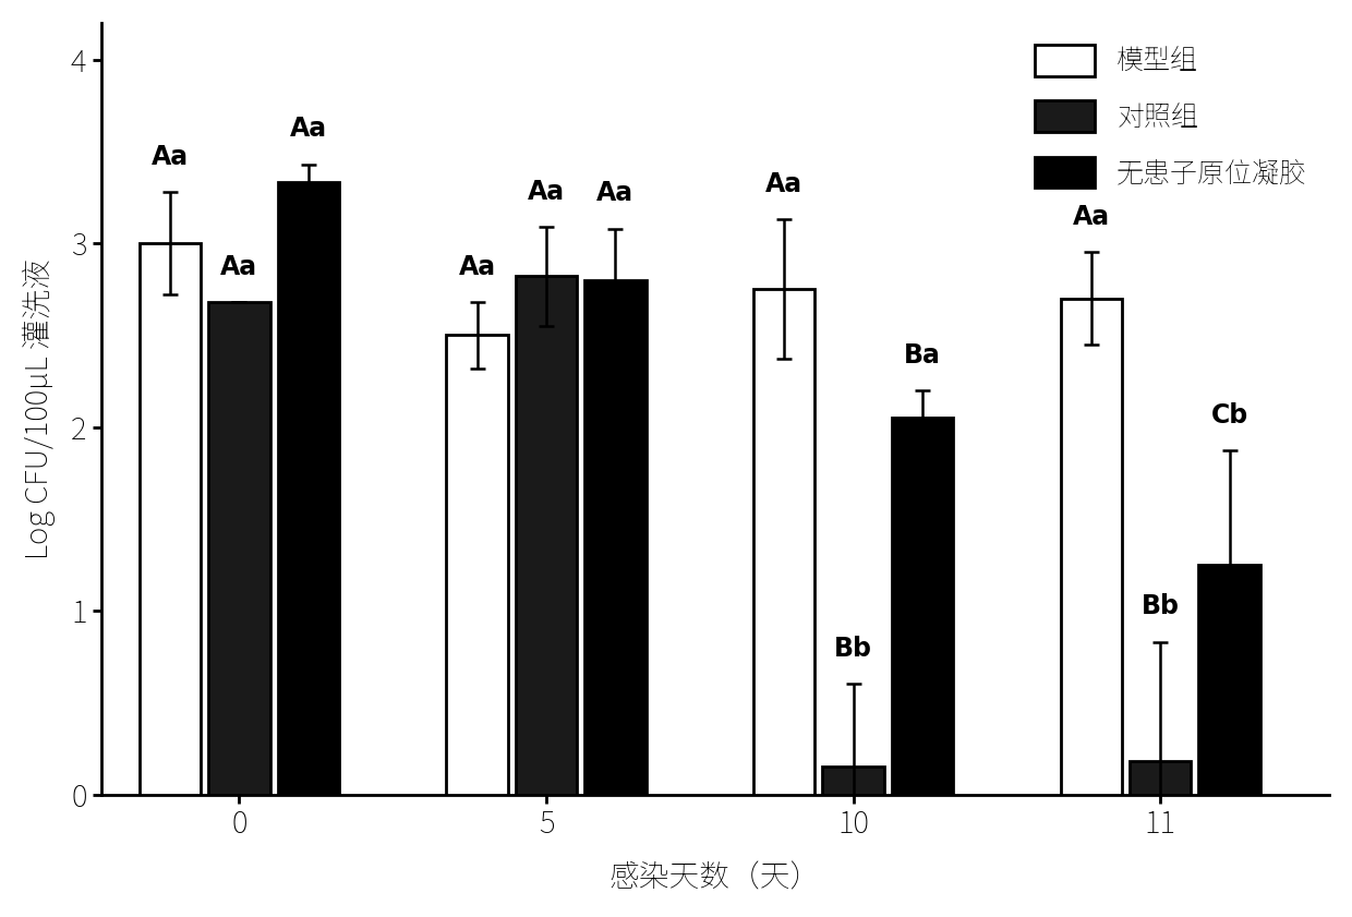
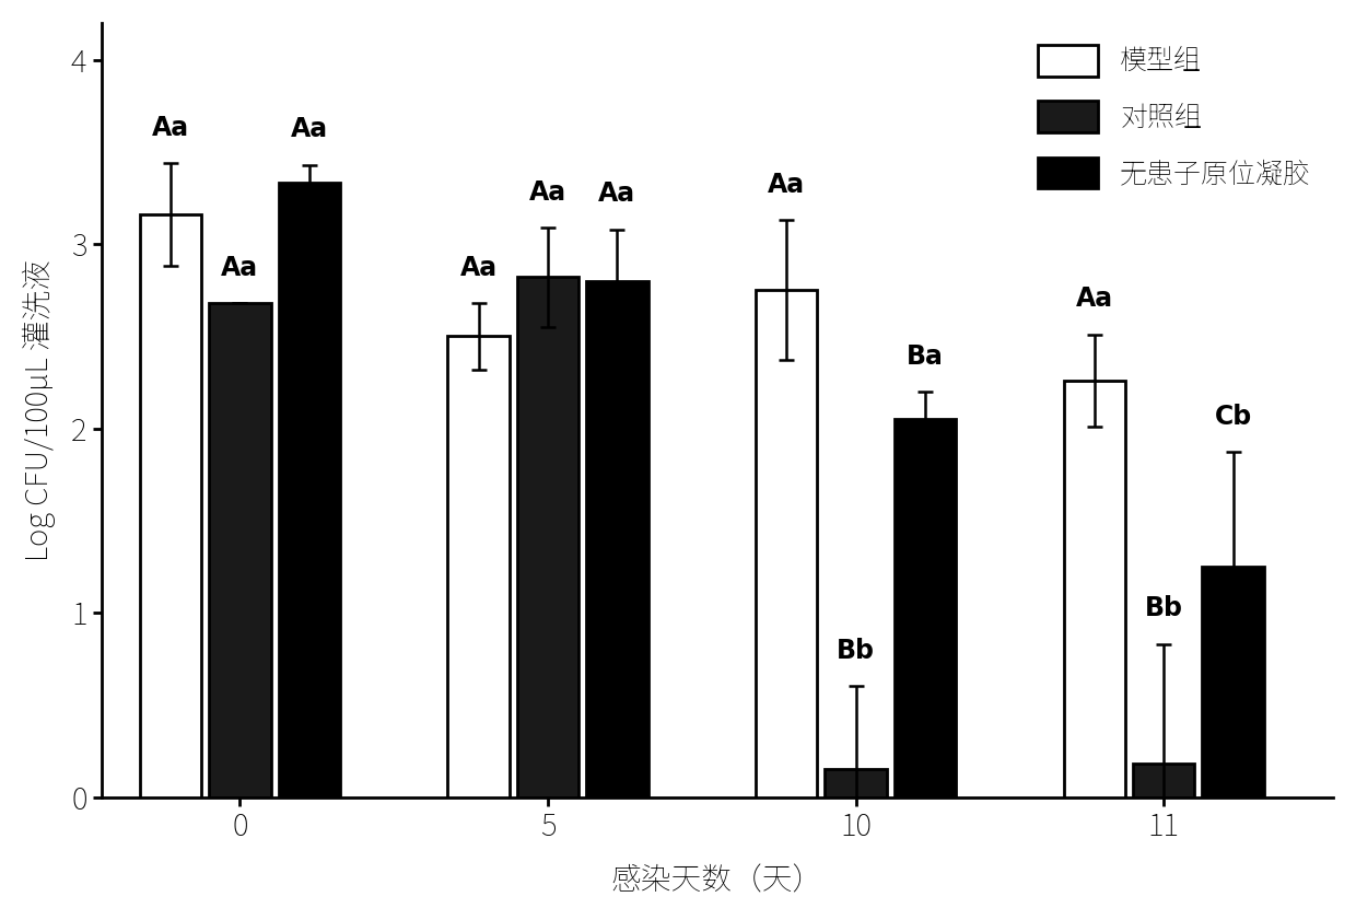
模型组/0: 3.00 -> 3.16
模型组/11: 2.70 -> 2.26
